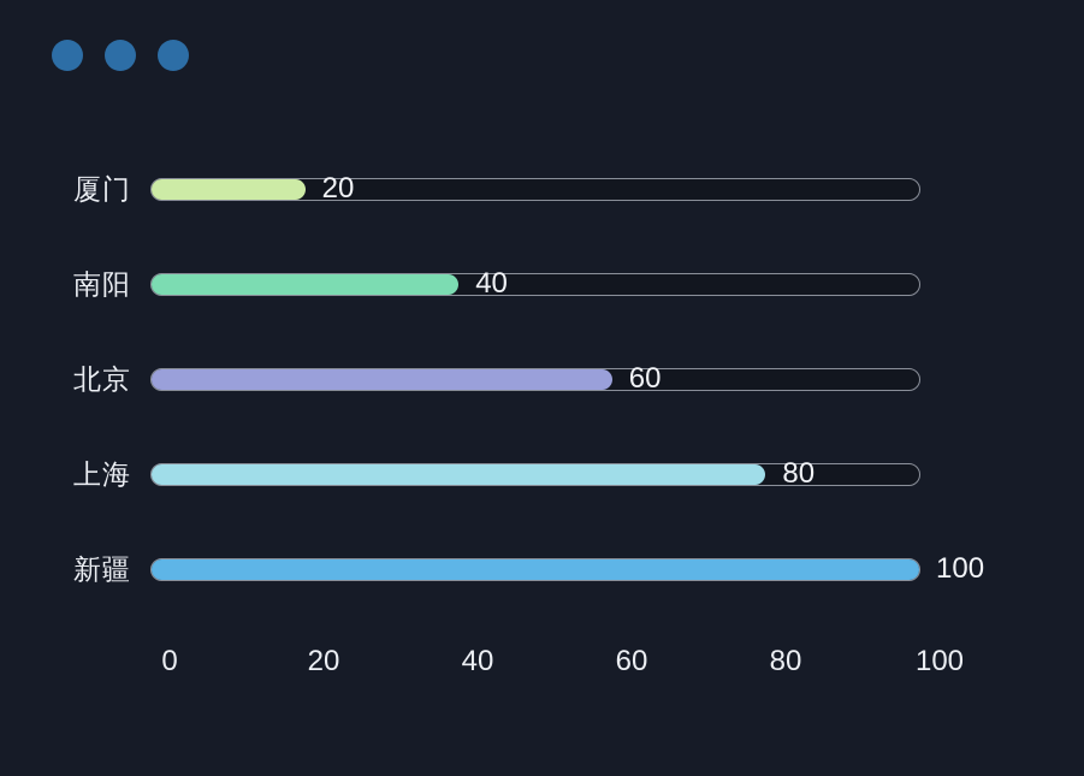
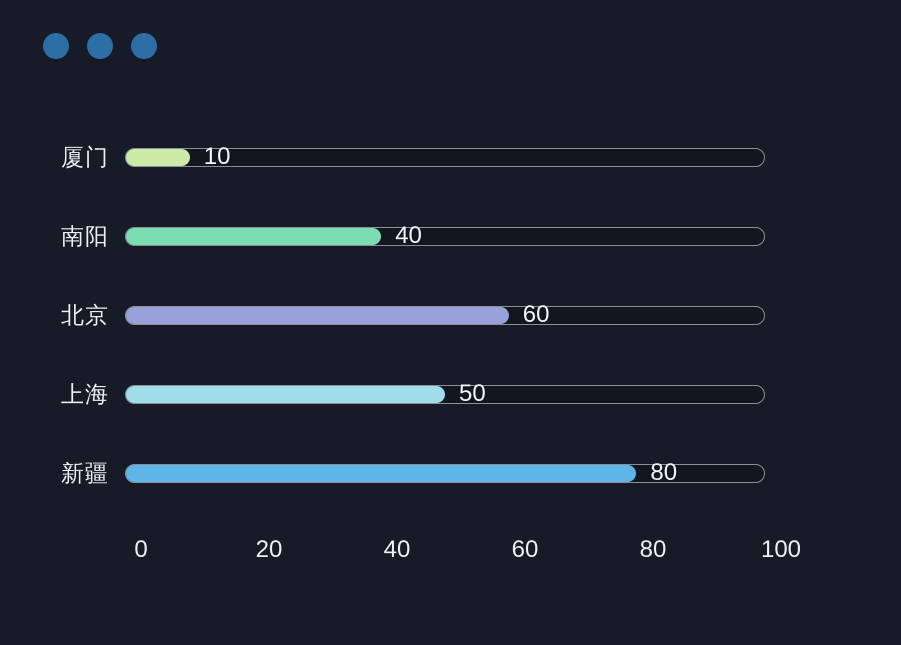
厦门: 20 -> 10
上海: 80 -> 50
新疆: 100 -> 80
